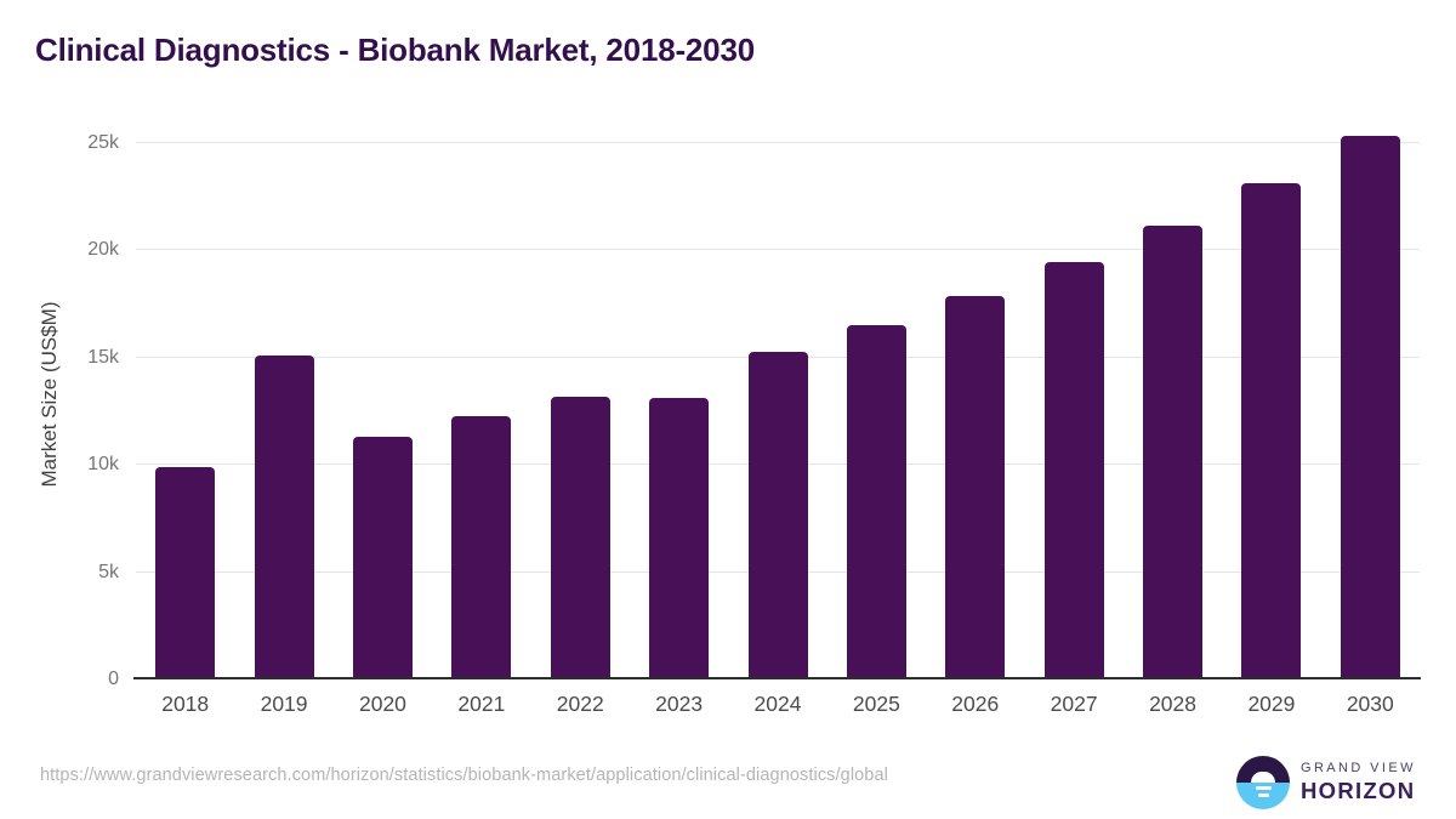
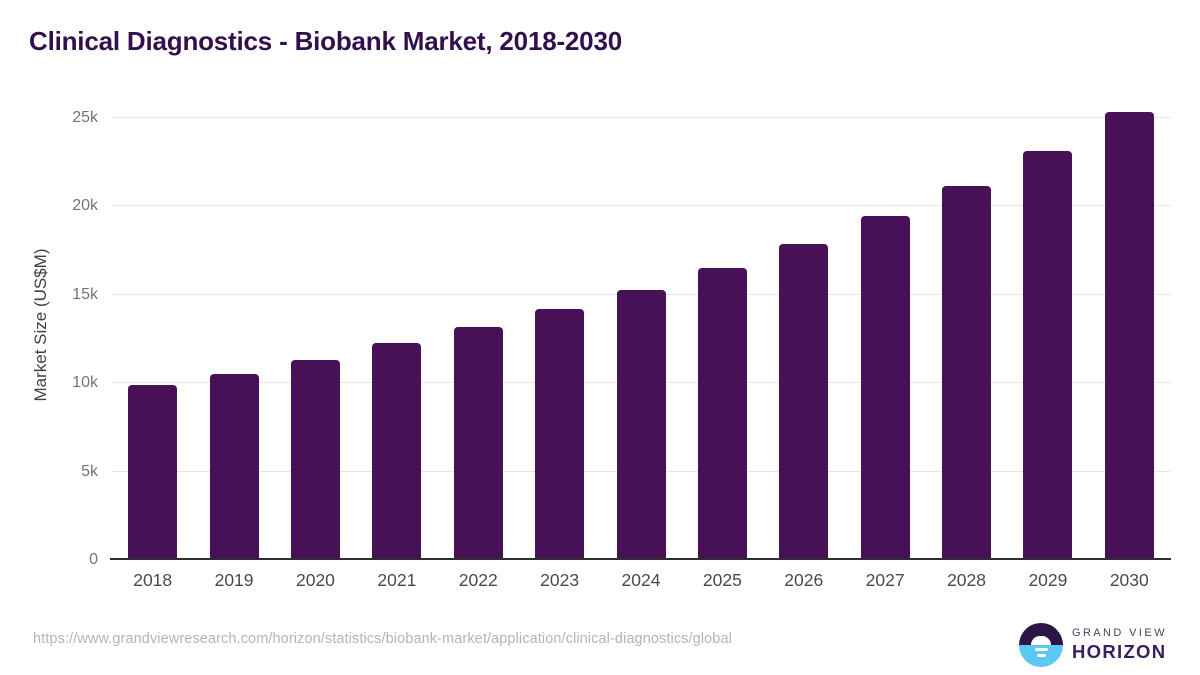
2019: 15.1k -> 10.5k
2023: 13.1k -> 14.2k
